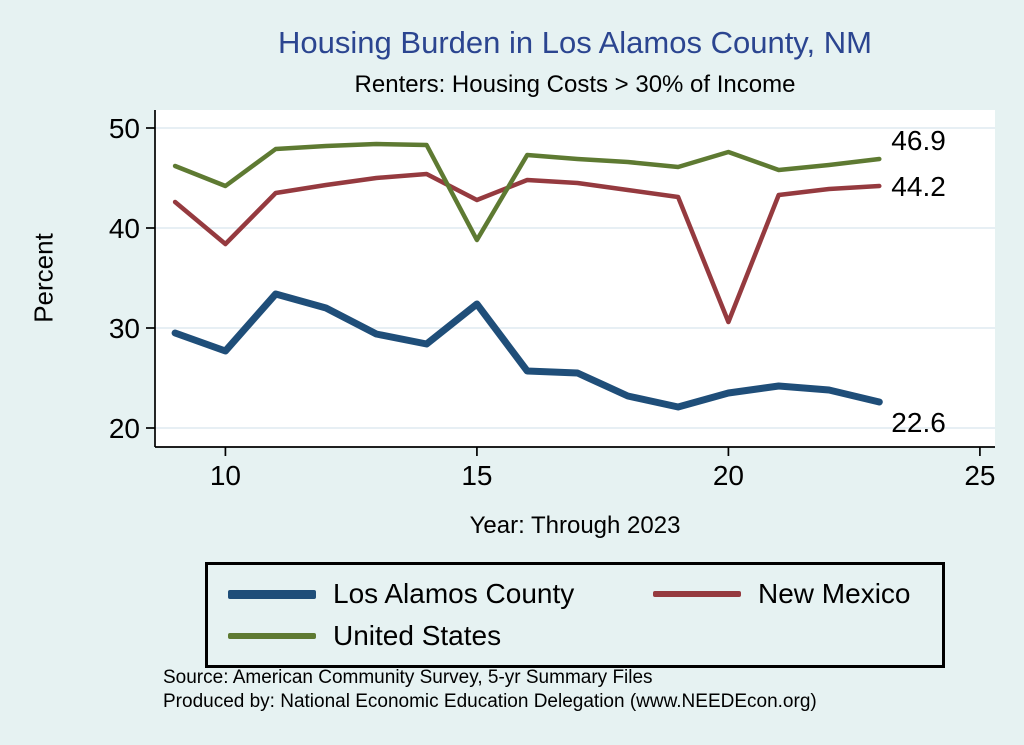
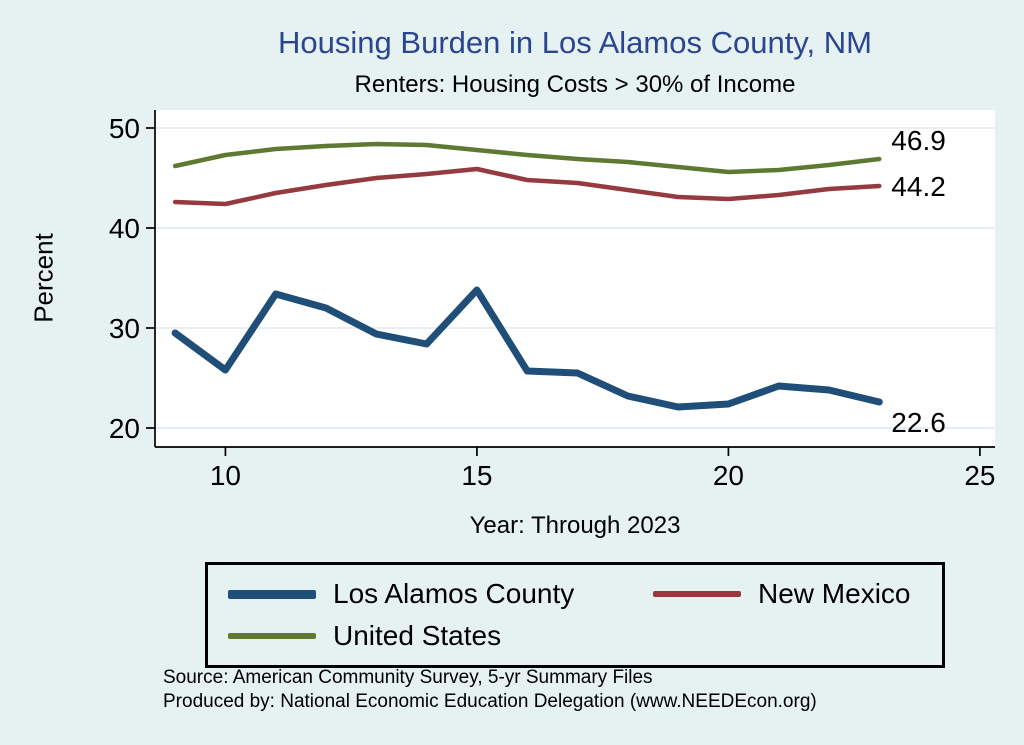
Los Alamos County/10: 27.7 -> 25.8
New Mexico/10: 38.4 -> 42.4
United States/10: 44.2 -> 47.3
Los Alamos County/15: 32.4 -> 33.8
New Mexico/15: 42.8 -> 45.9
United States/15: 38.8 -> 47.8
Los Alamos County/20: 23.5 -> 22.4
New Mexico/20: 30.6 -> 42.9
United States/20: 47.6 -> 45.6
